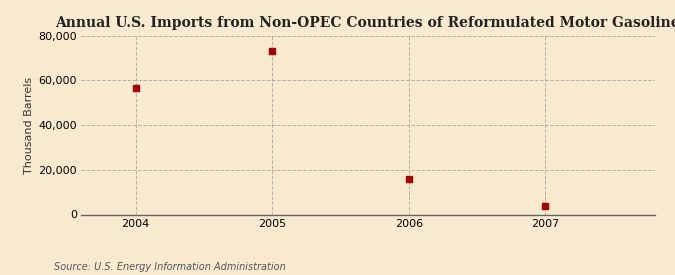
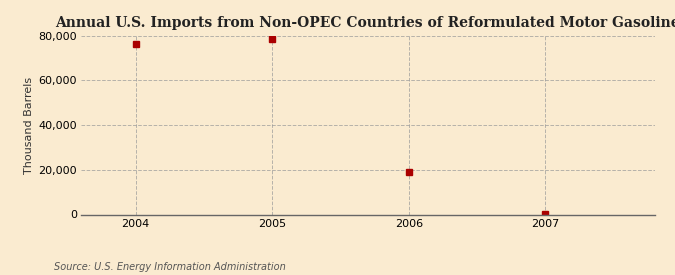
2004: 56,500 -> 76,200
2005: 73,000 -> 78,500
2006: 16,000 -> 19,000
2007: 4,000 -> 400
